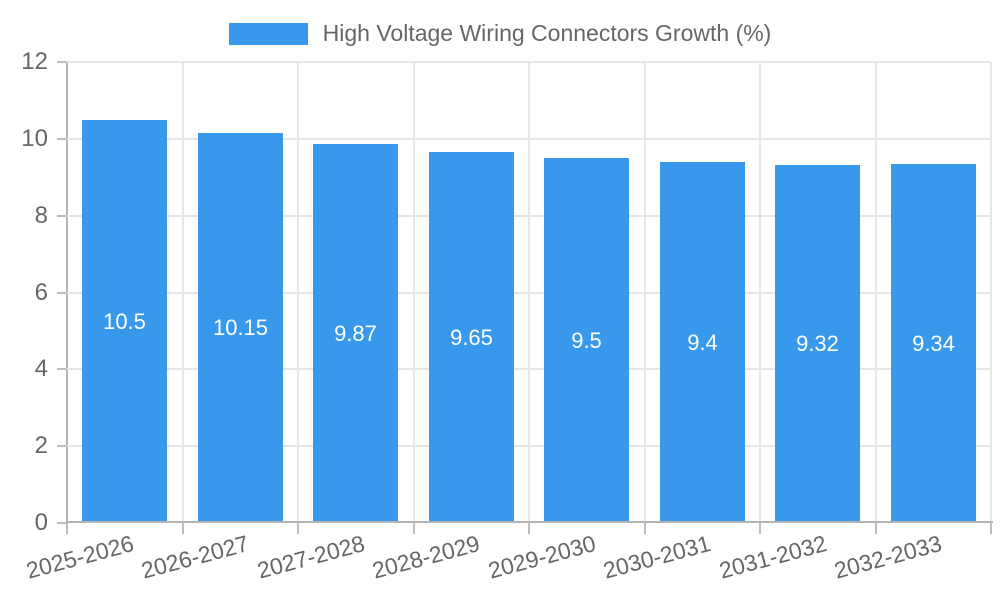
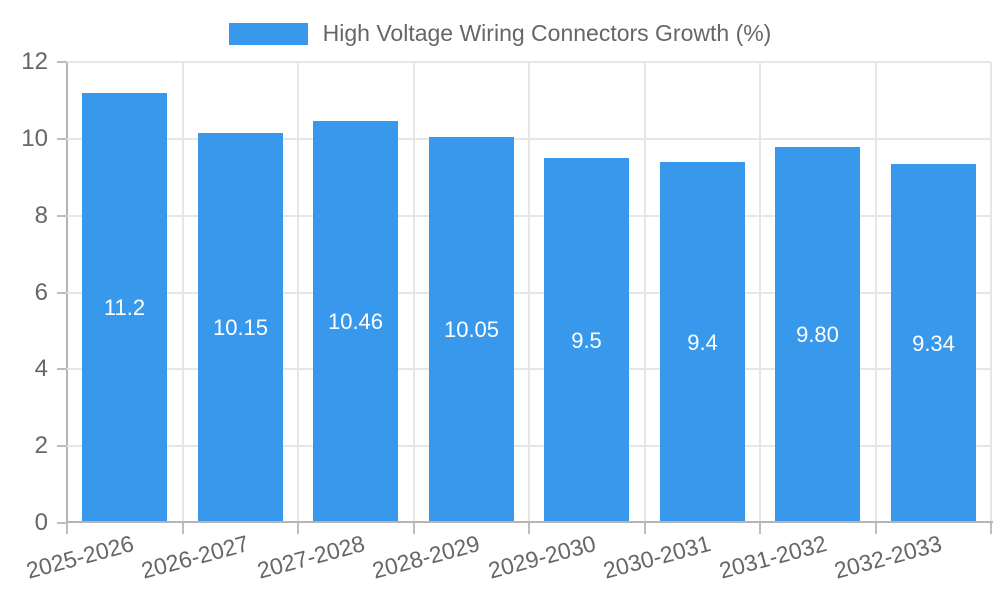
2025-2026: 10.5 -> 11.2
2027-2028: 9.87 -> 10.46
2028-2029: 9.65 -> 10.05
2031-2032: 9.32 -> 9.80
